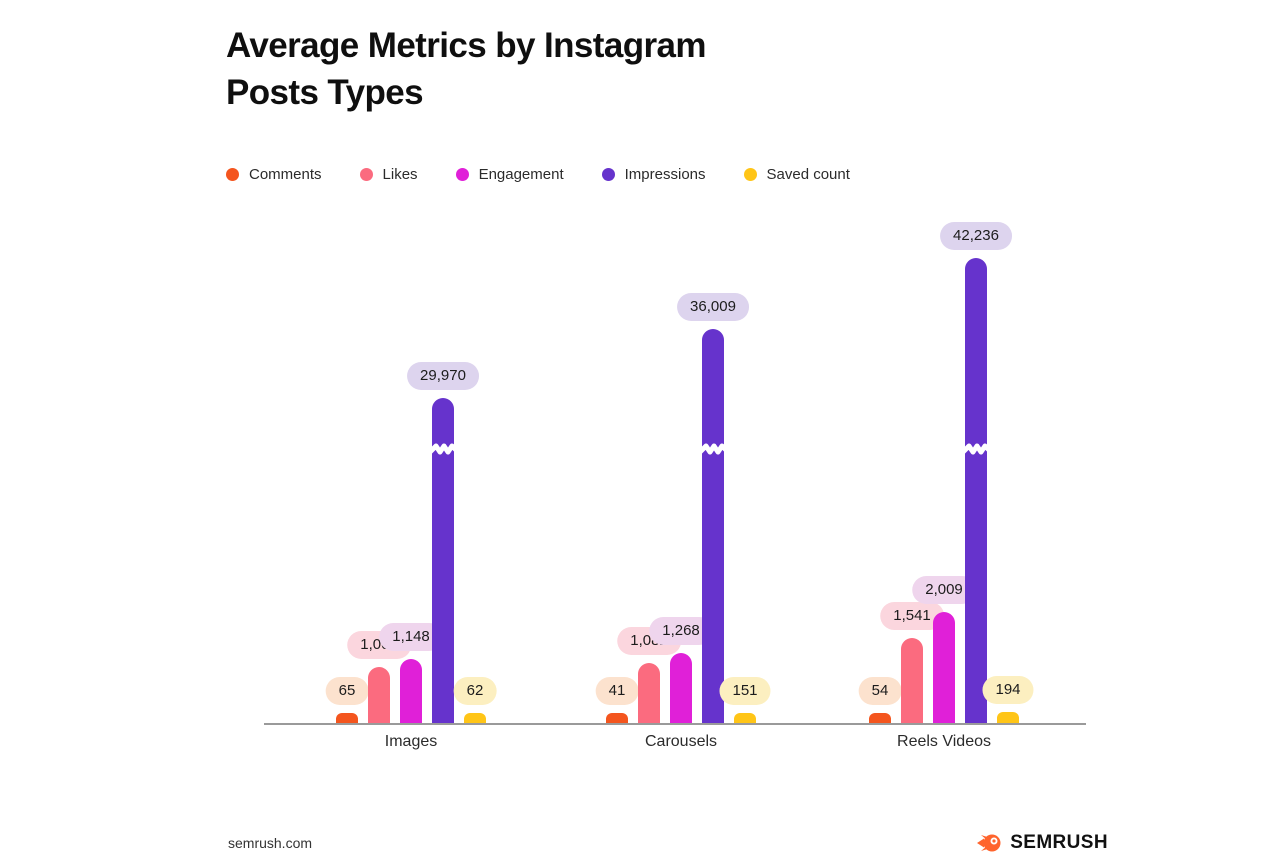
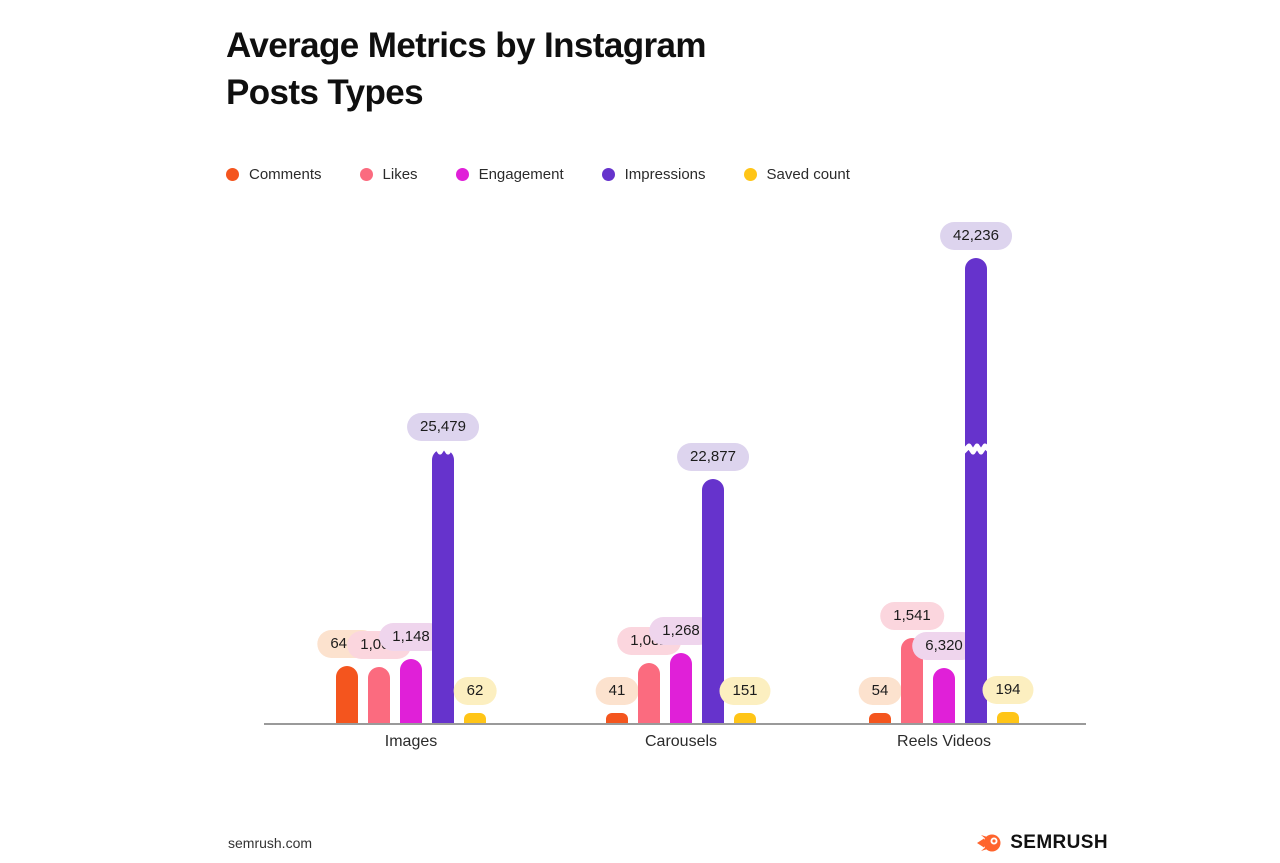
Comments/Images: 65 -> 6467
Impressions/Images: 29,970 -> 25,479
Impressions/Carousels: 36,009 -> 22,877
Engagement/Reels Videos: 2,009 -> 6,320
